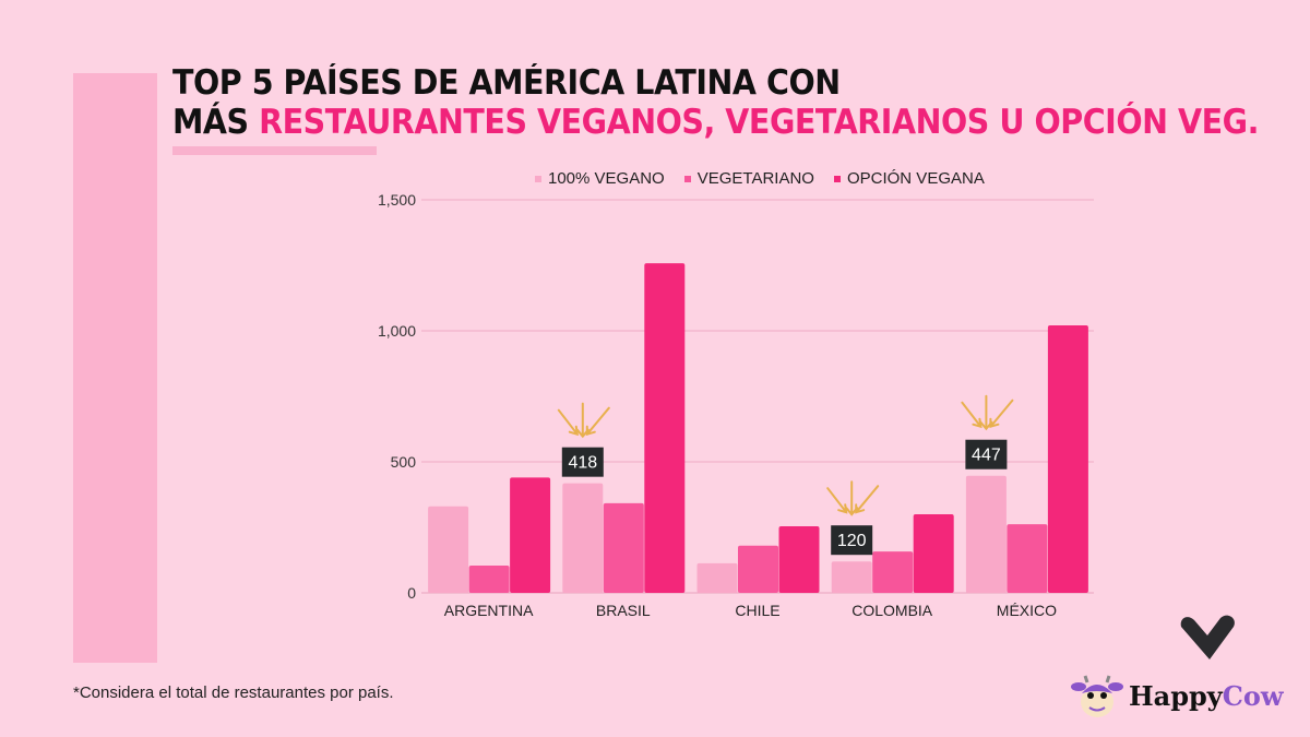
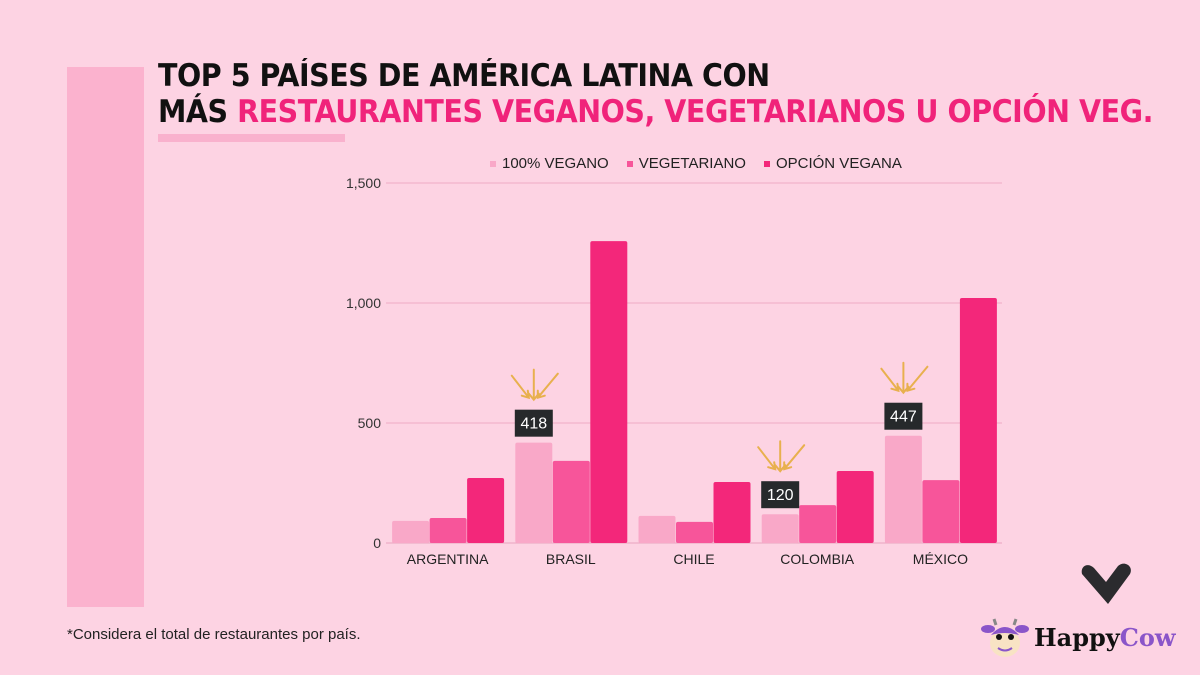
100% VEGANO/ARGENTINA: 330 -> 90
OPCIÓN VEGANA/ARGENTINA: 440 -> 270
VEGETARIANO/CHILE: 180 -> 90
